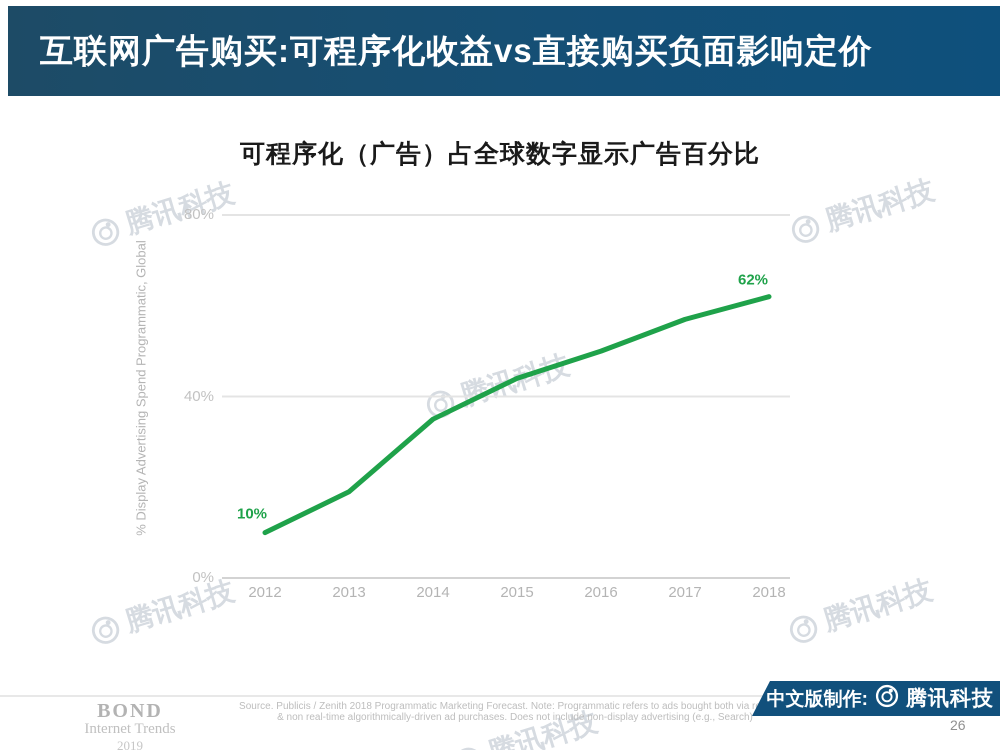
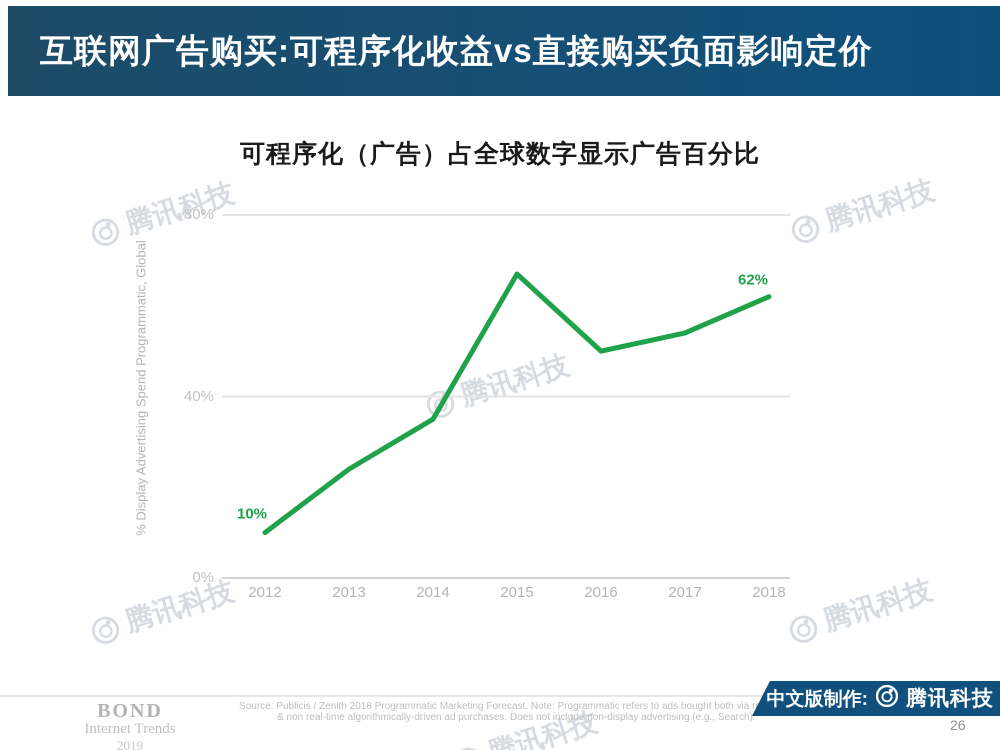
2013: 19% -> 24%
2015: 44% -> 67%
2017: 57% -> 54%
